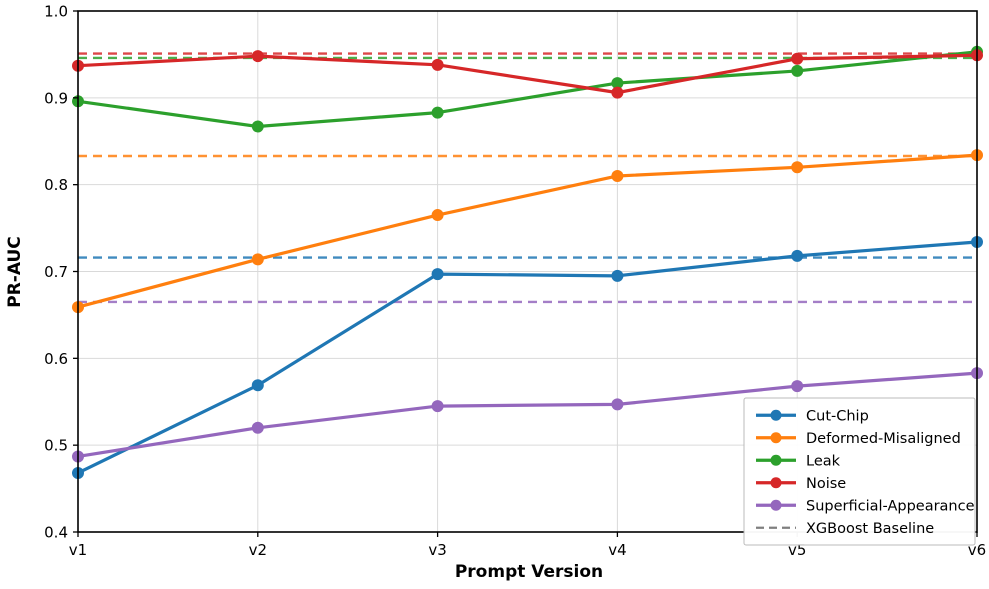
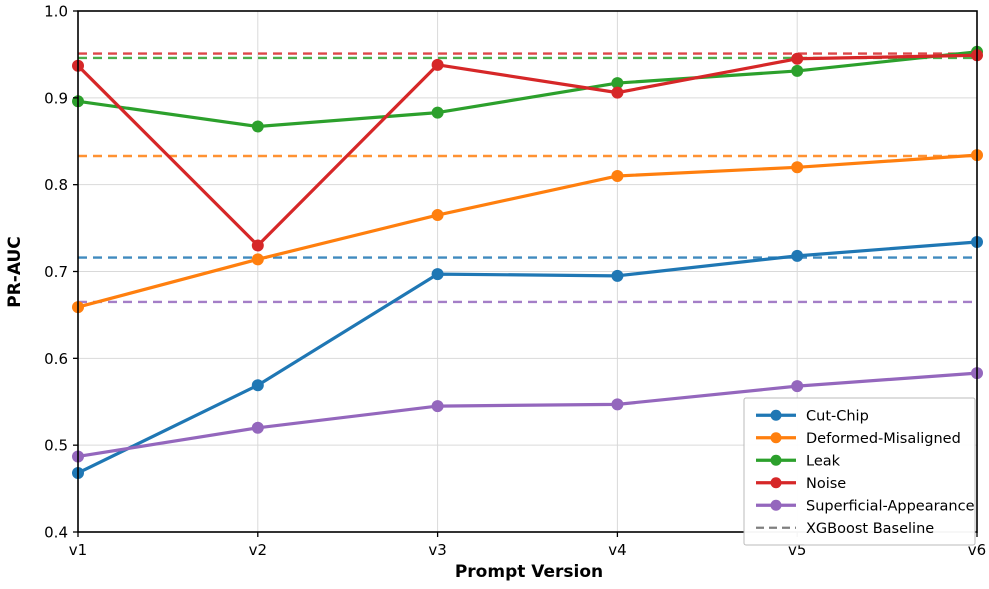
Noise/v2: 0.95 -> 0.73
